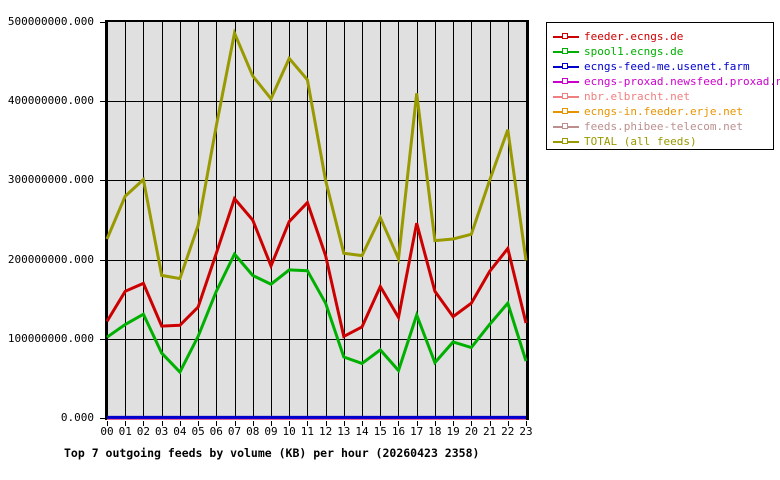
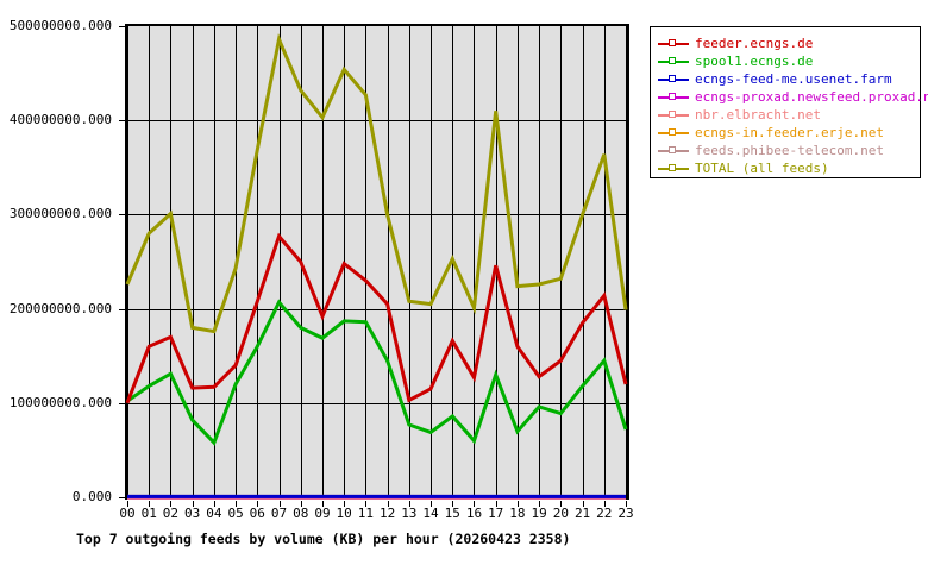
feeder.ecngs.de/00: 120000000 -> 100000000
spool1.ecngs.de/05: 100000000 -> 120000000
feeder.ecngs.de/11: 270000000 -> 230000000
